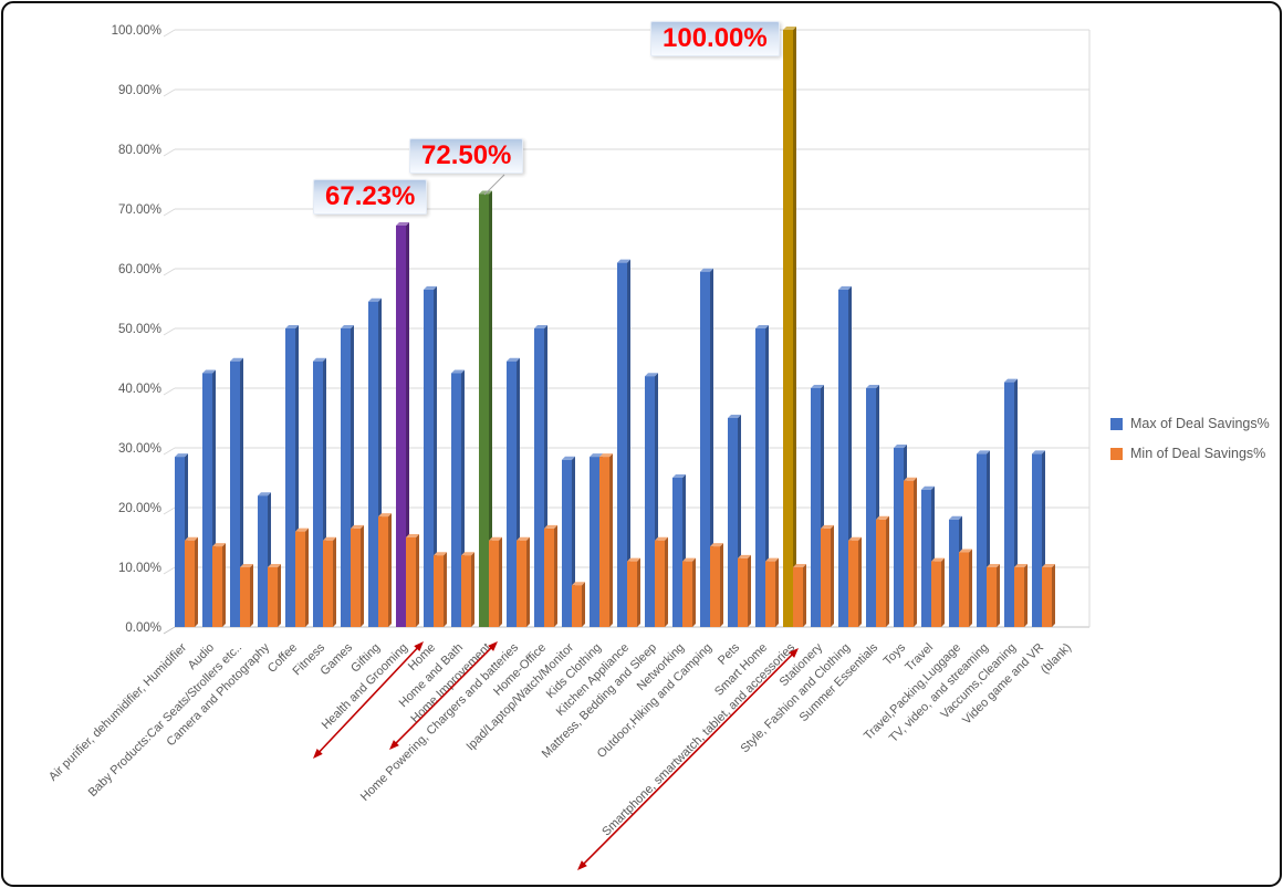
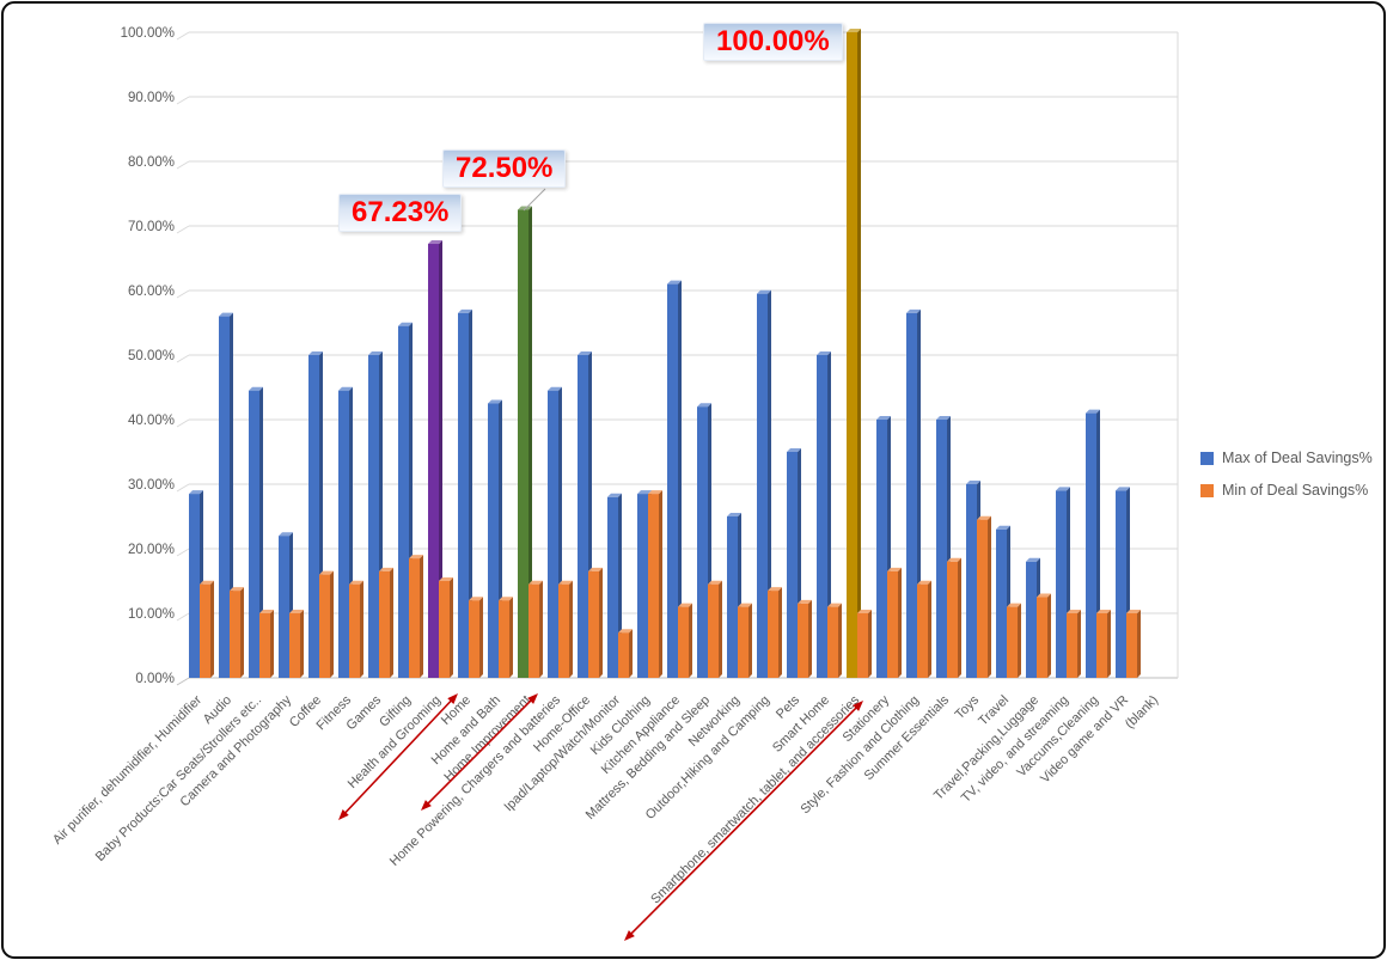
Max of Deal Savings%/Audio: 42% -> 56%
